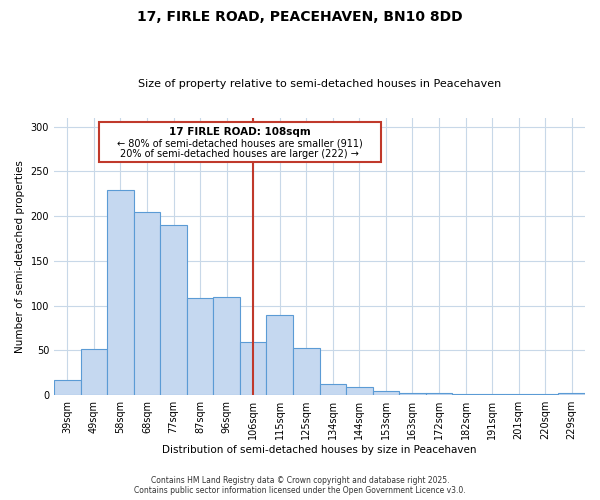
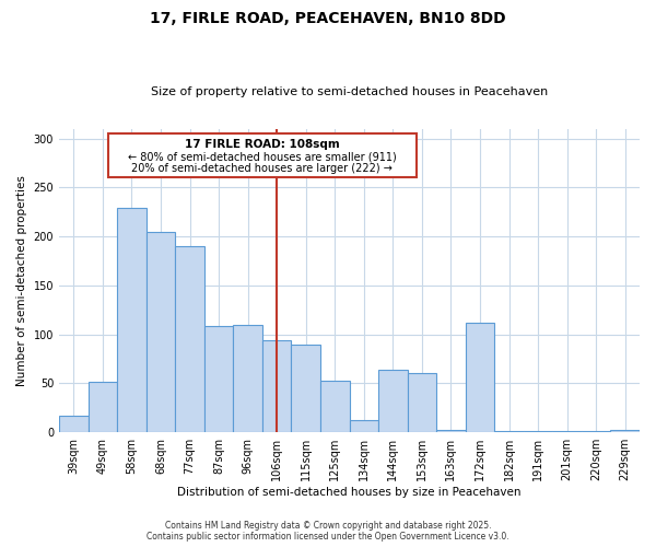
106sqm: 59 -> 94
144sqm: 9 -> 64
153sqm: 5 -> 60
172sqm: 2 -> 112
